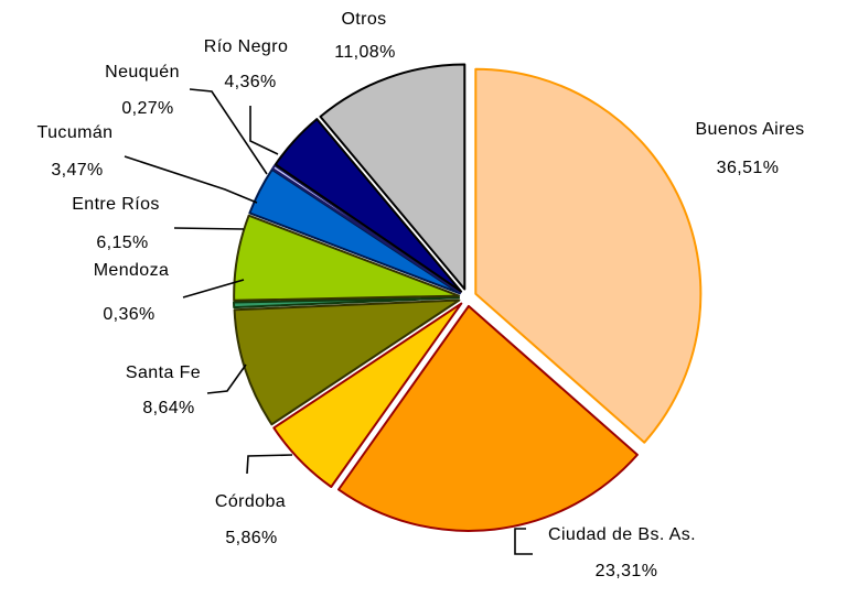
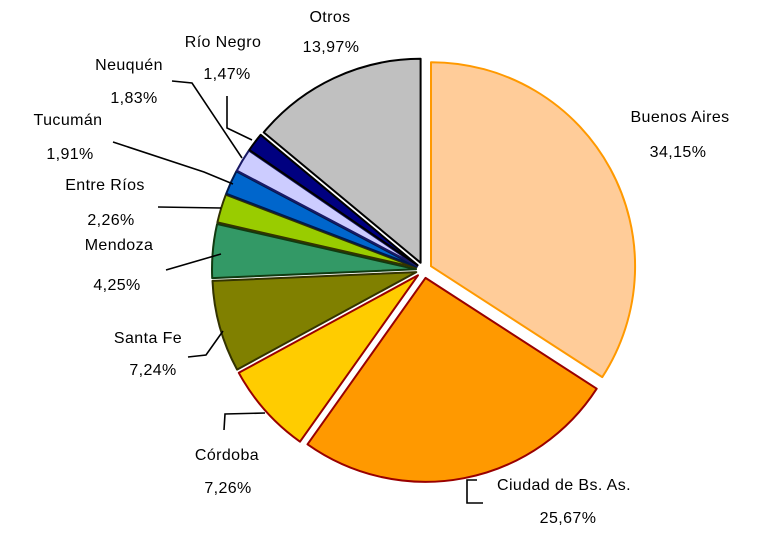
Buenos Aires: 36,51% -> 34,15%
Ciudad de Bs. As.: 23,31% -> 25,67%
Córdoba: 5,86% -> 7,26%
Santa Fe: 8,64% -> 7,24%
Mendoza: 0,36% -> 4,25%
Entre Ríos: 6,15% -> 2,26%
Tucumán: 3,47% -> 1,91%
Neuquén: 0,27% -> 1,83%
Río Negro: 4,36% -> 1,47%
Otros: 11,08% -> 13,97%
